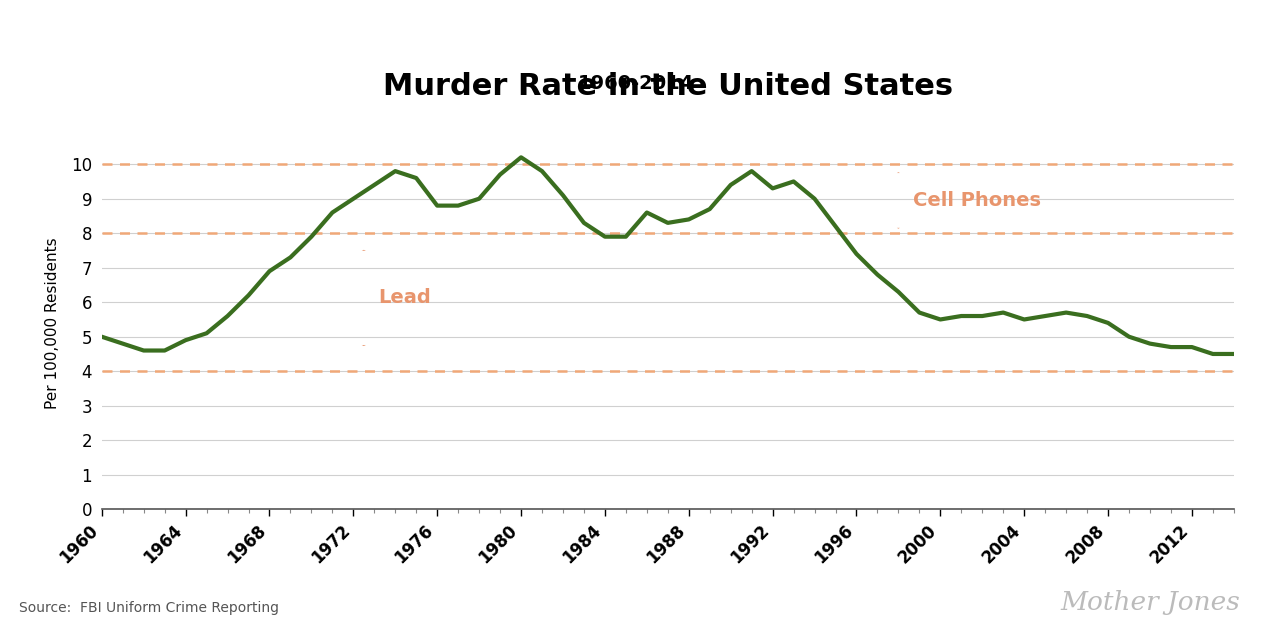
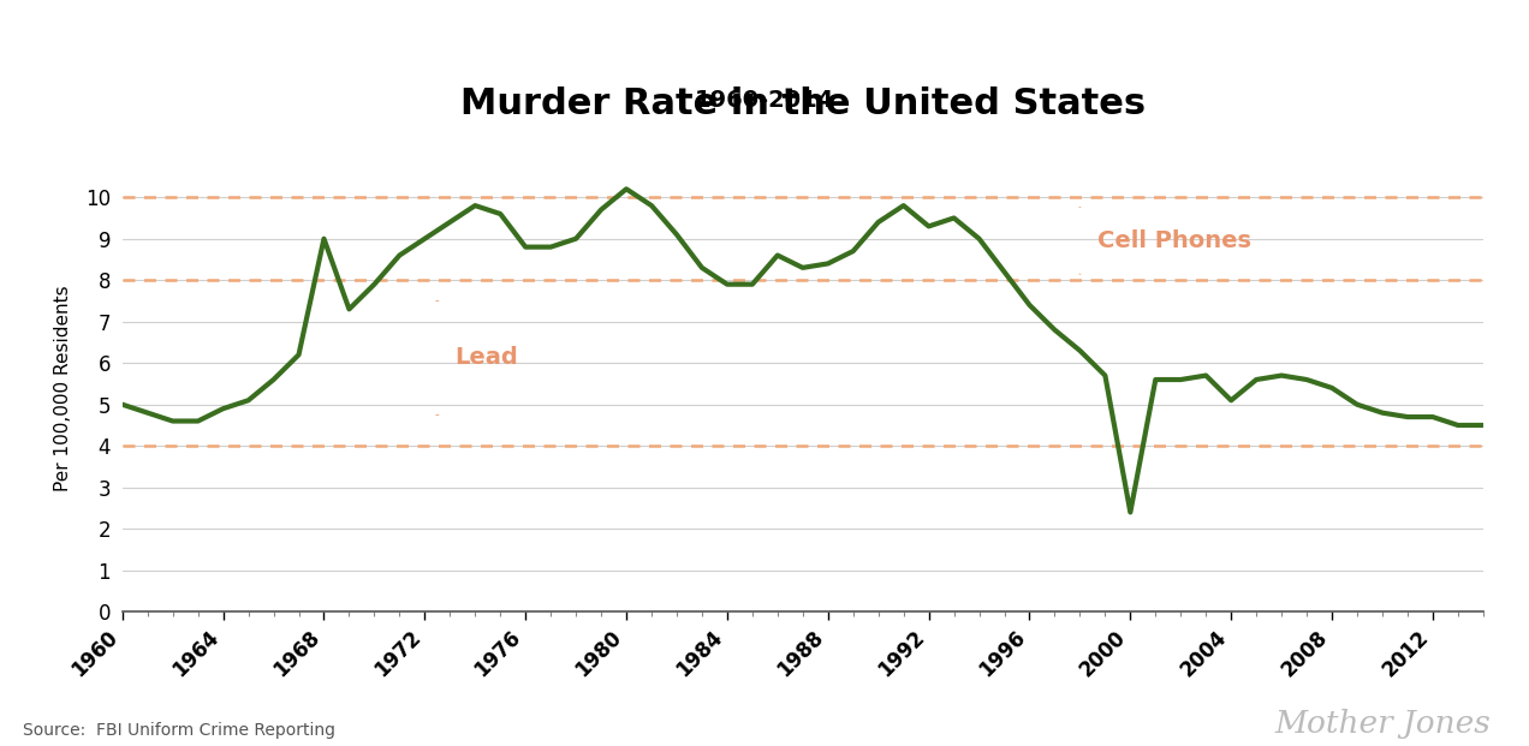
1968: 6.9 -> 9.0
2000: 5.5 -> 2.4
2004: 5.5 -> 5.1
